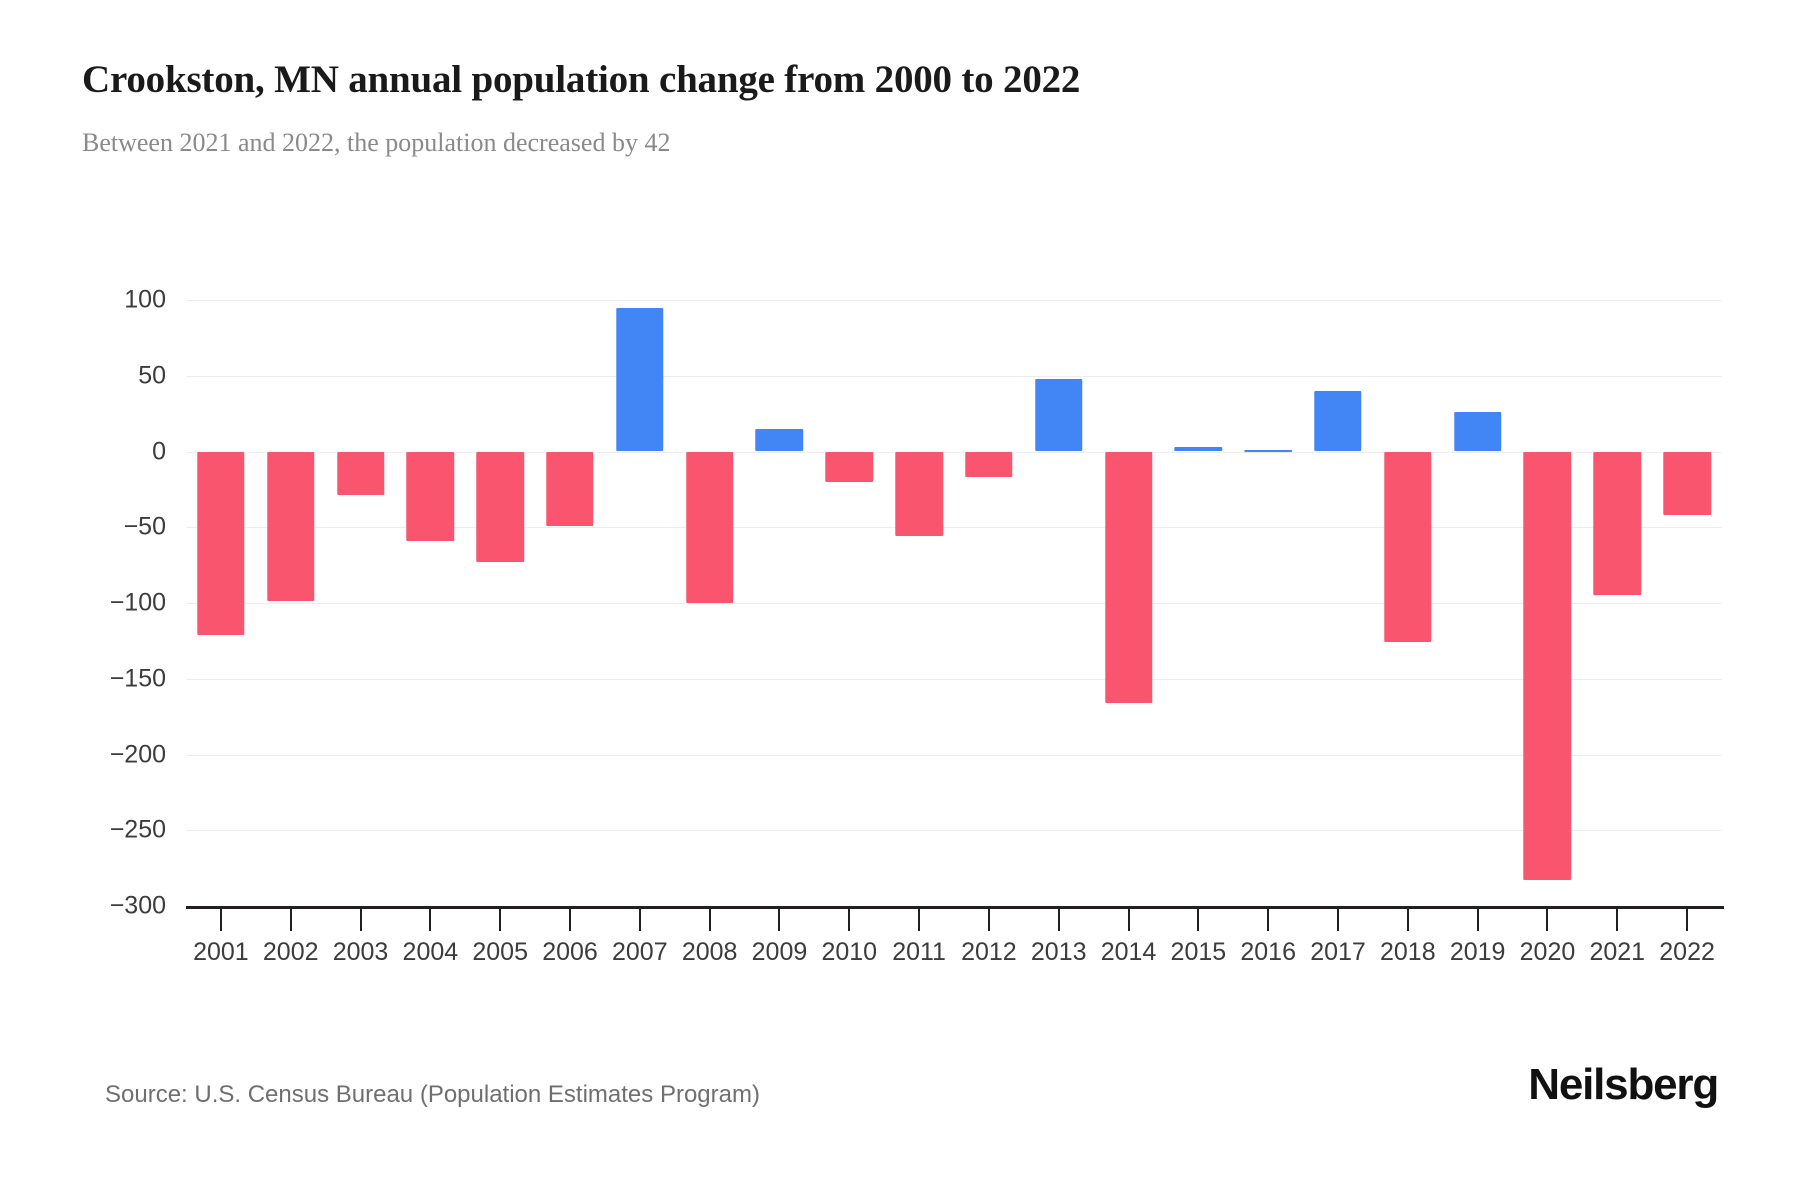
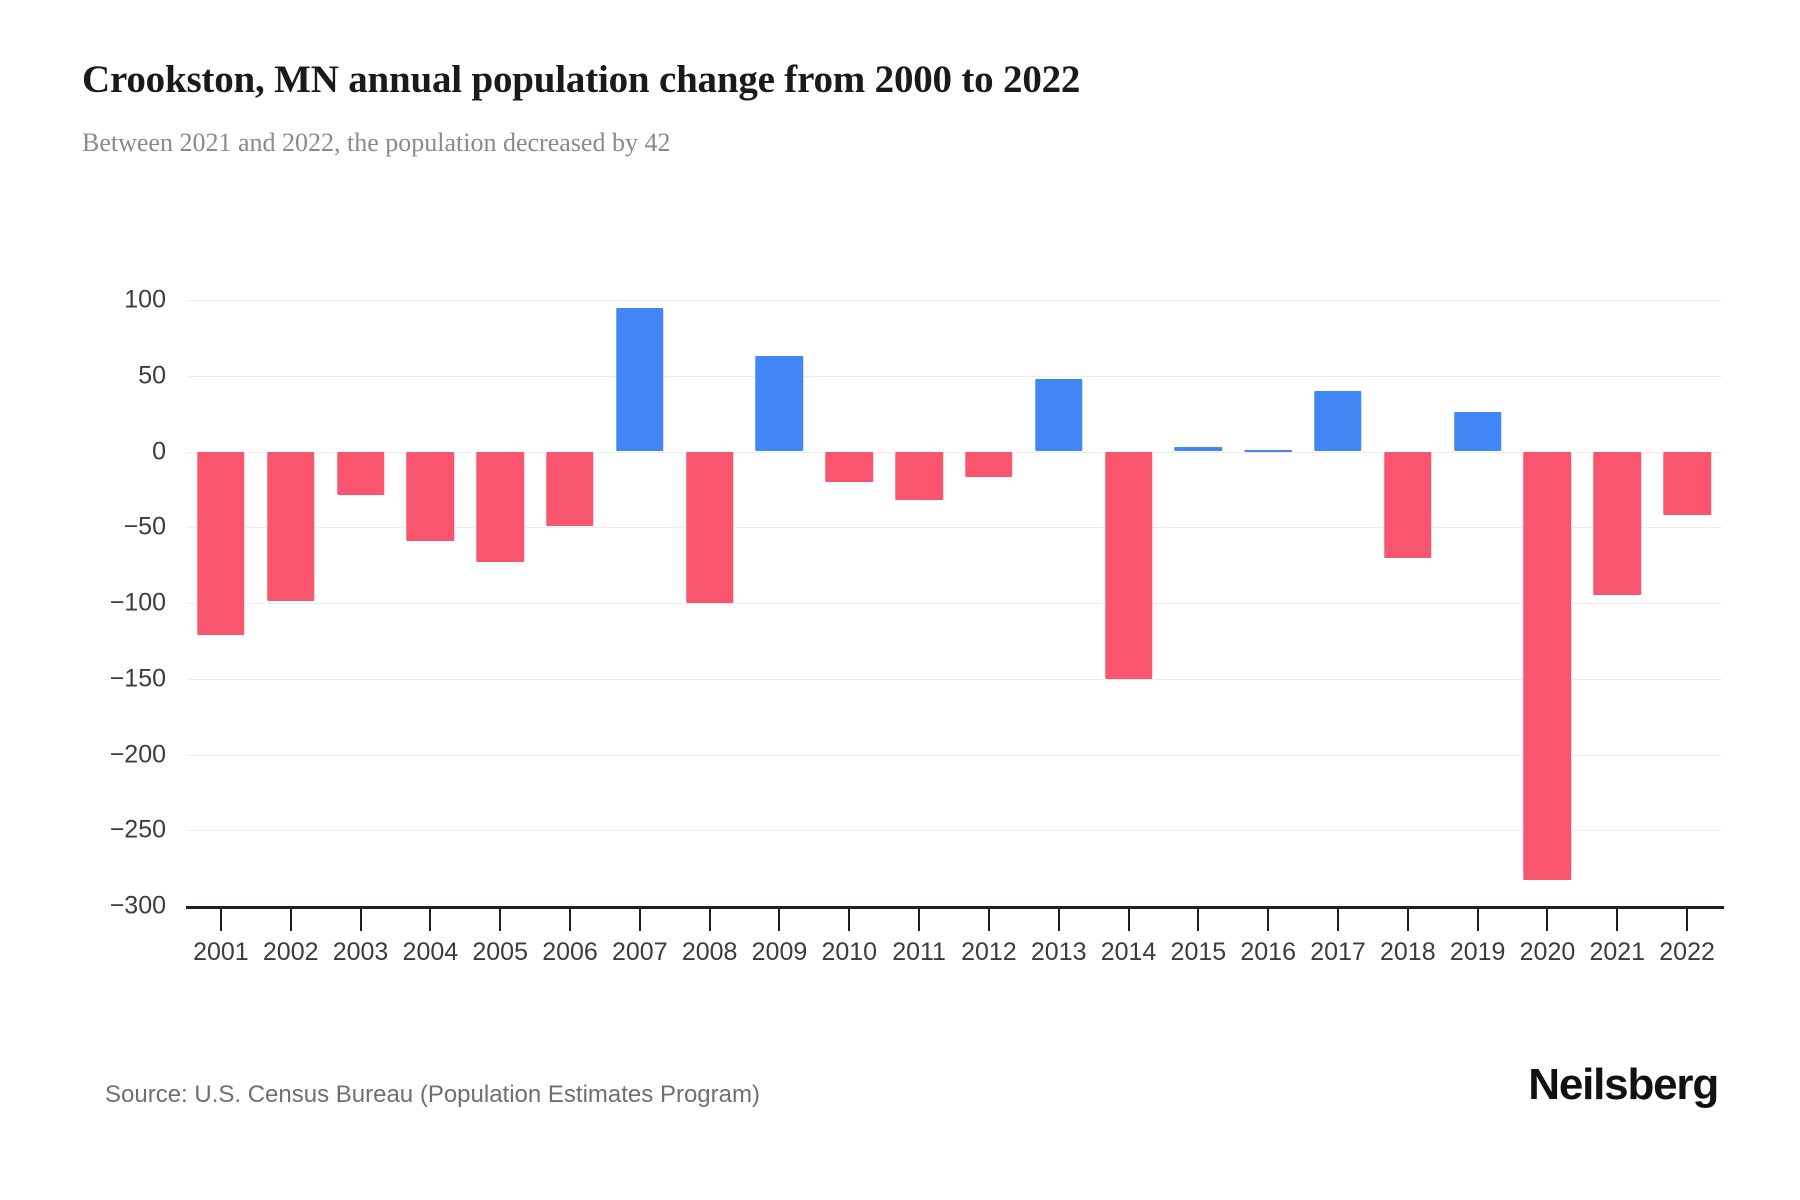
2009: 15 -> 63
2011: -56 -> -32
2014: -166 -> -150
2018: -126 -> -70
